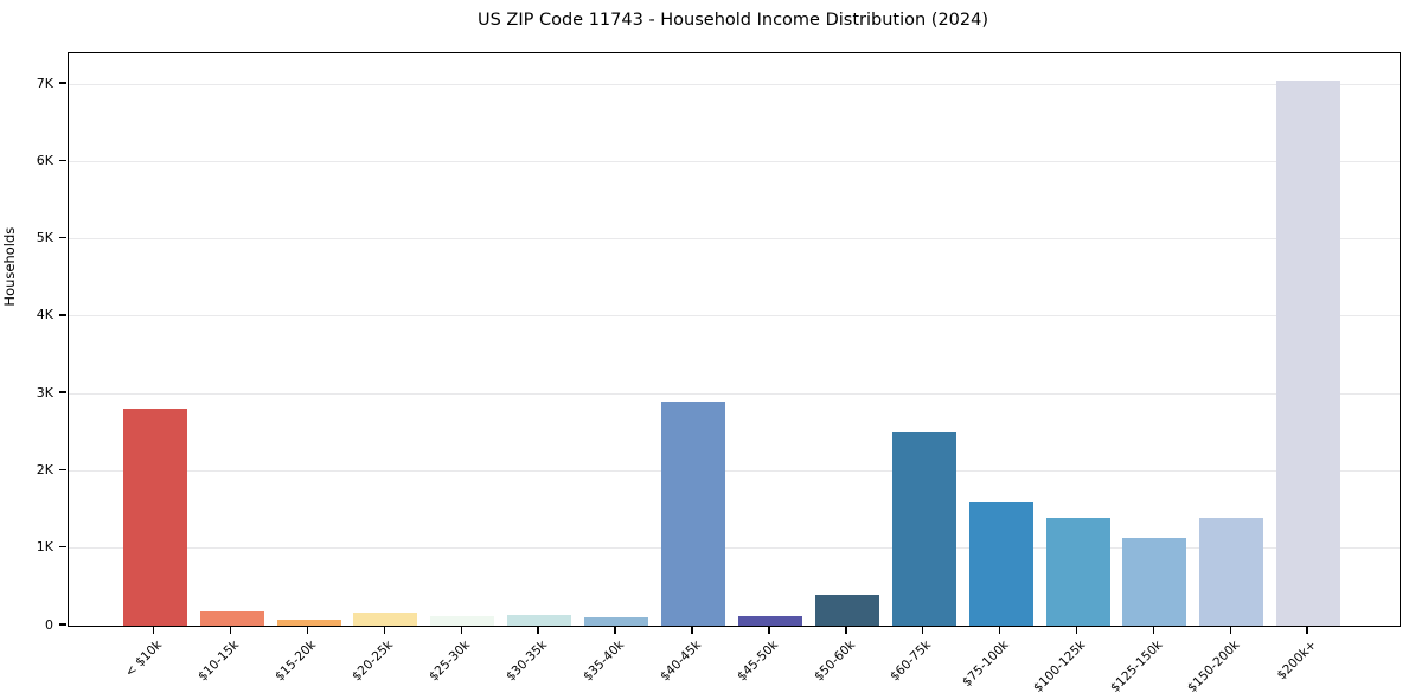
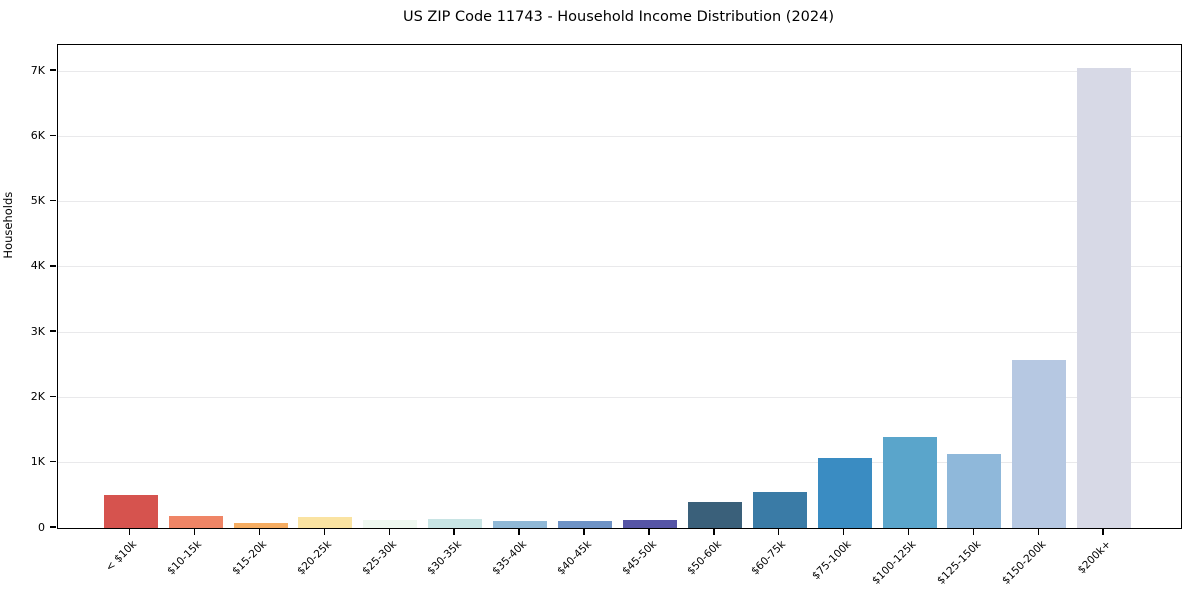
< $10k: 2.8K -> 0.5K
$40-45k: 2.9K -> 0.1K
$60-75k: 2.5K -> 0.6K
$75-100k: 1.6K -> 1.1K
$150-200k: 1.4K -> 2.6K
